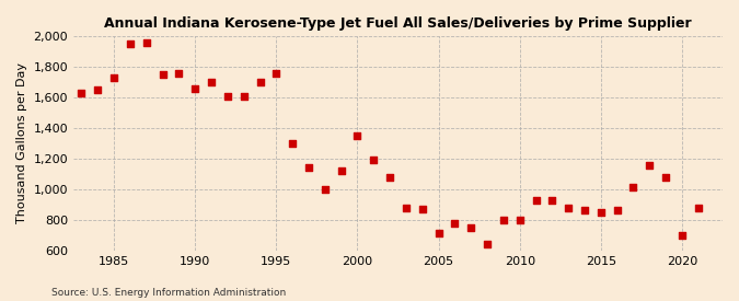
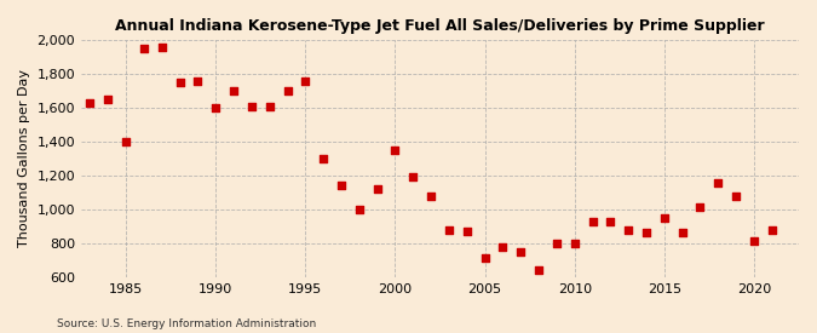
1985: 1,730 -> 1,400
1990: 1,660 -> 1,600
2015: 850 -> 950
2020: 700 -> 810
